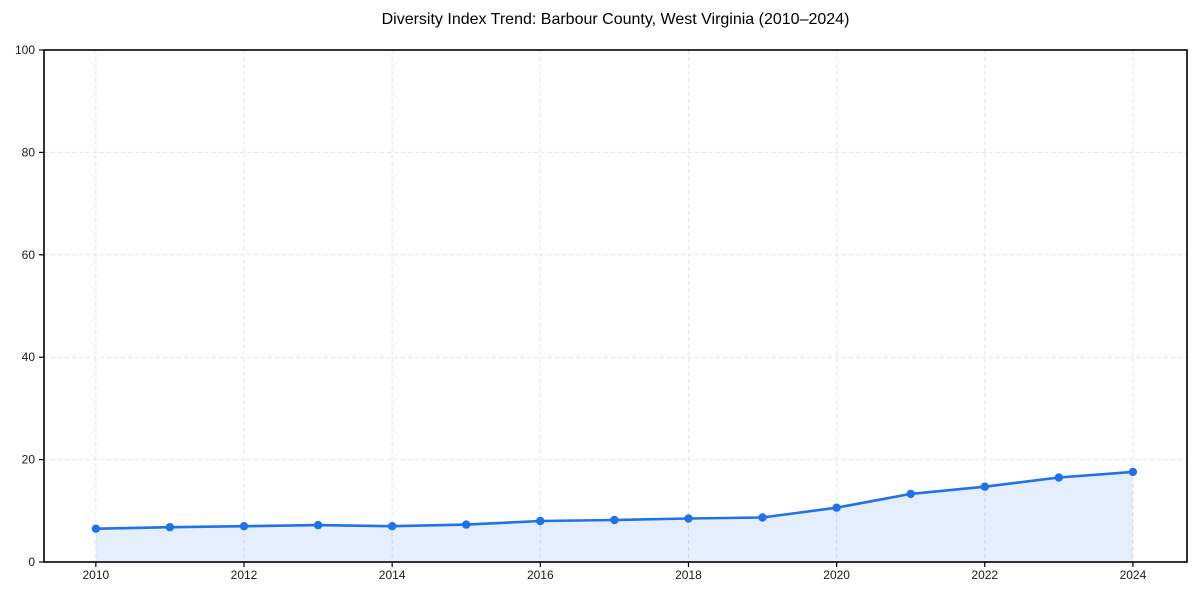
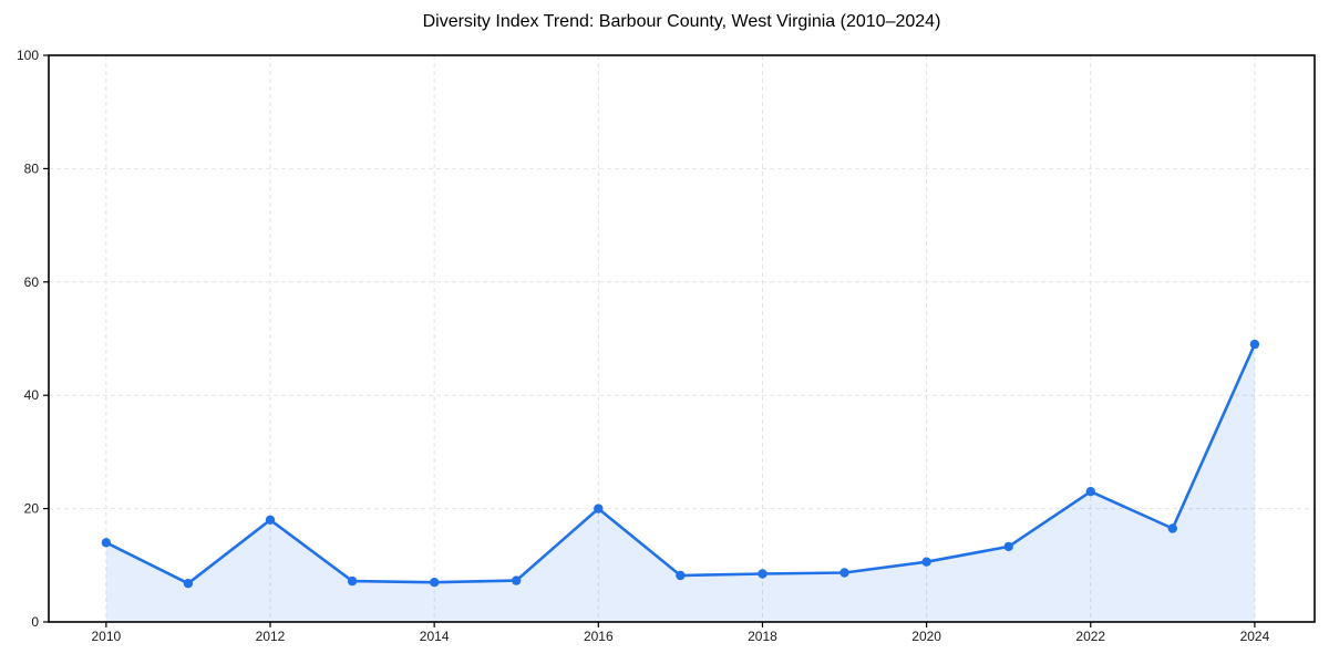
2010: 6 -> 14
2012: 7 -> 18
2016: 8 -> 20
2022: 15 -> 23
2024: 18 -> 49
